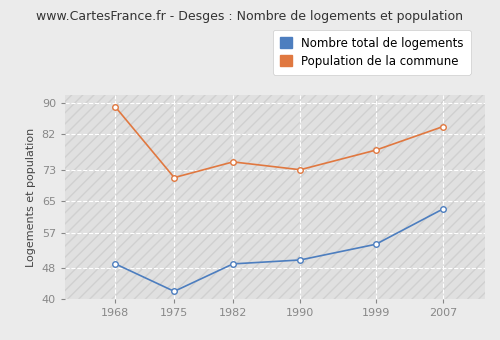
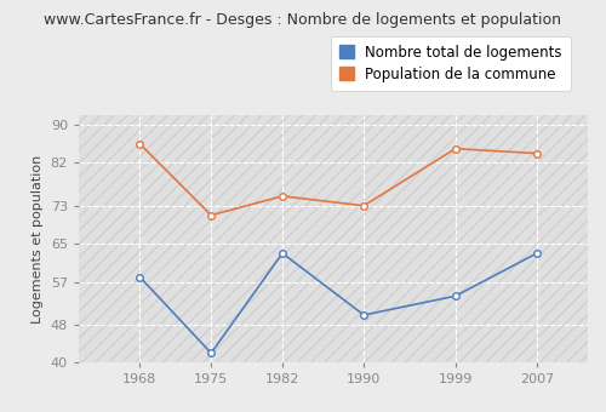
Nombre total de logements/1968: 49 -> 58
Population de la commune/1968: 89 -> 86
Nombre total de logements/1982: 49 -> 63
Population de la commune/1999: 78 -> 85
